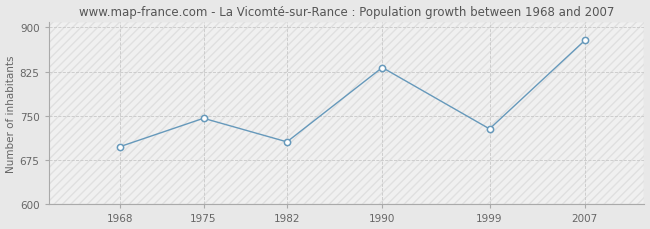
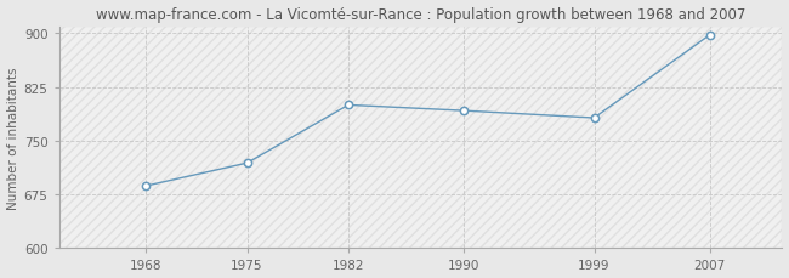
1968: 698 -> 687
1975: 746 -> 719
1982: 706 -> 800
1990: 832 -> 792
1999: 728 -> 782
2007: 878 -> 898
